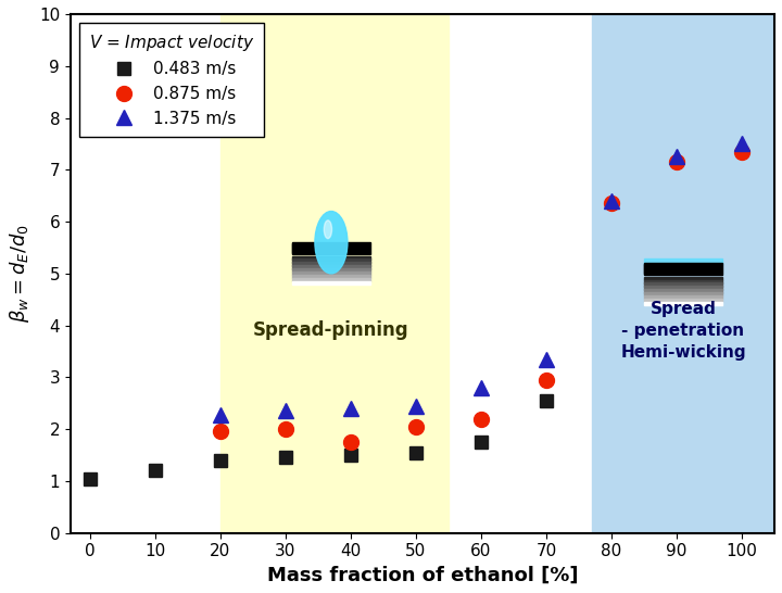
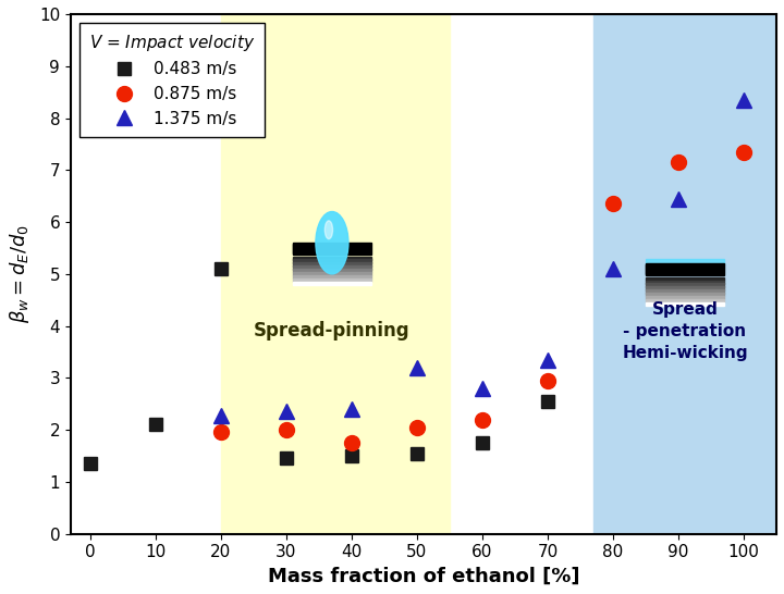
0.483 m/s/0: 1.05 -> 1.35
0.483 m/s/10: 1.20 -> 2.10
0.483 m/s/20: 1.40 -> 5.10
1.375 m/s/50: 2.45 -> 3.20
1.375 m/s/80: 6.40 -> 5.10
1.375 m/s/90: 7.25 -> 6.45
1.375 m/s/100: 7.50 -> 8.35
